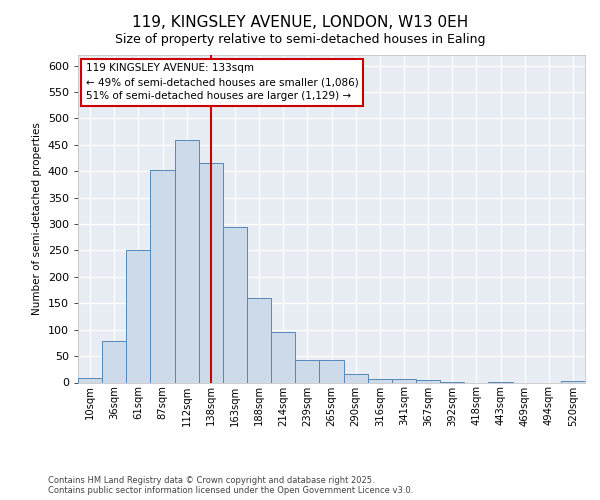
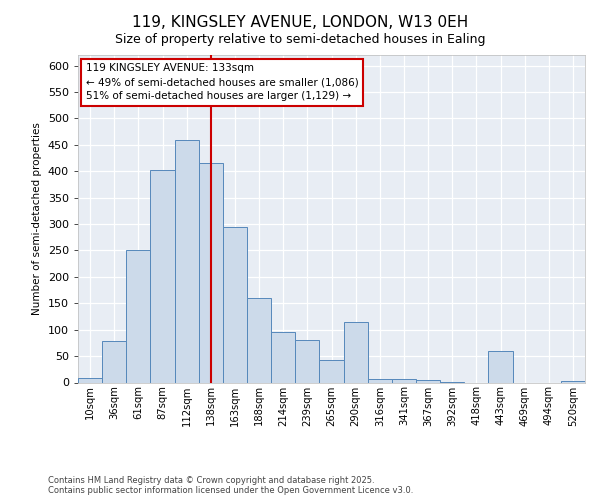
239sqm: 42 -> 80
290sqm: 17 -> 114
443sqm: 1 -> 60
